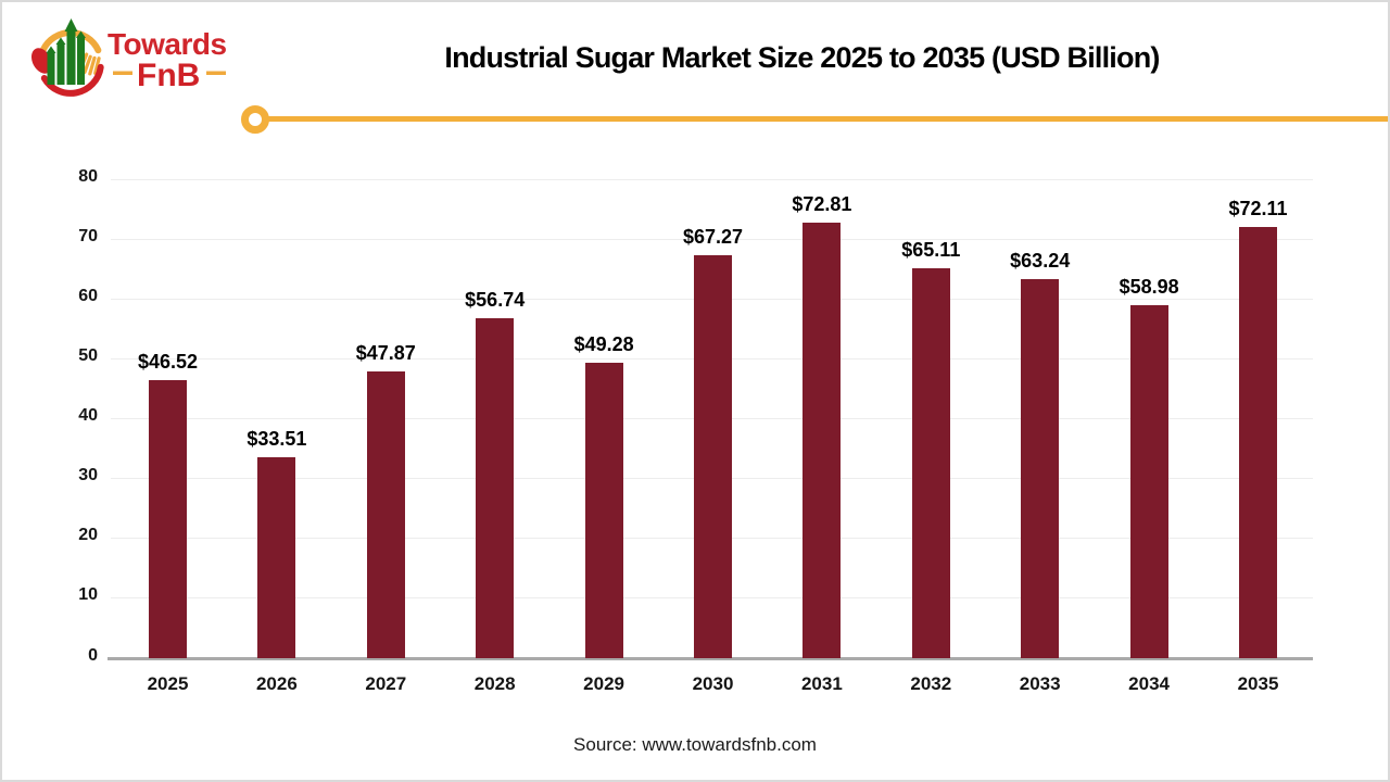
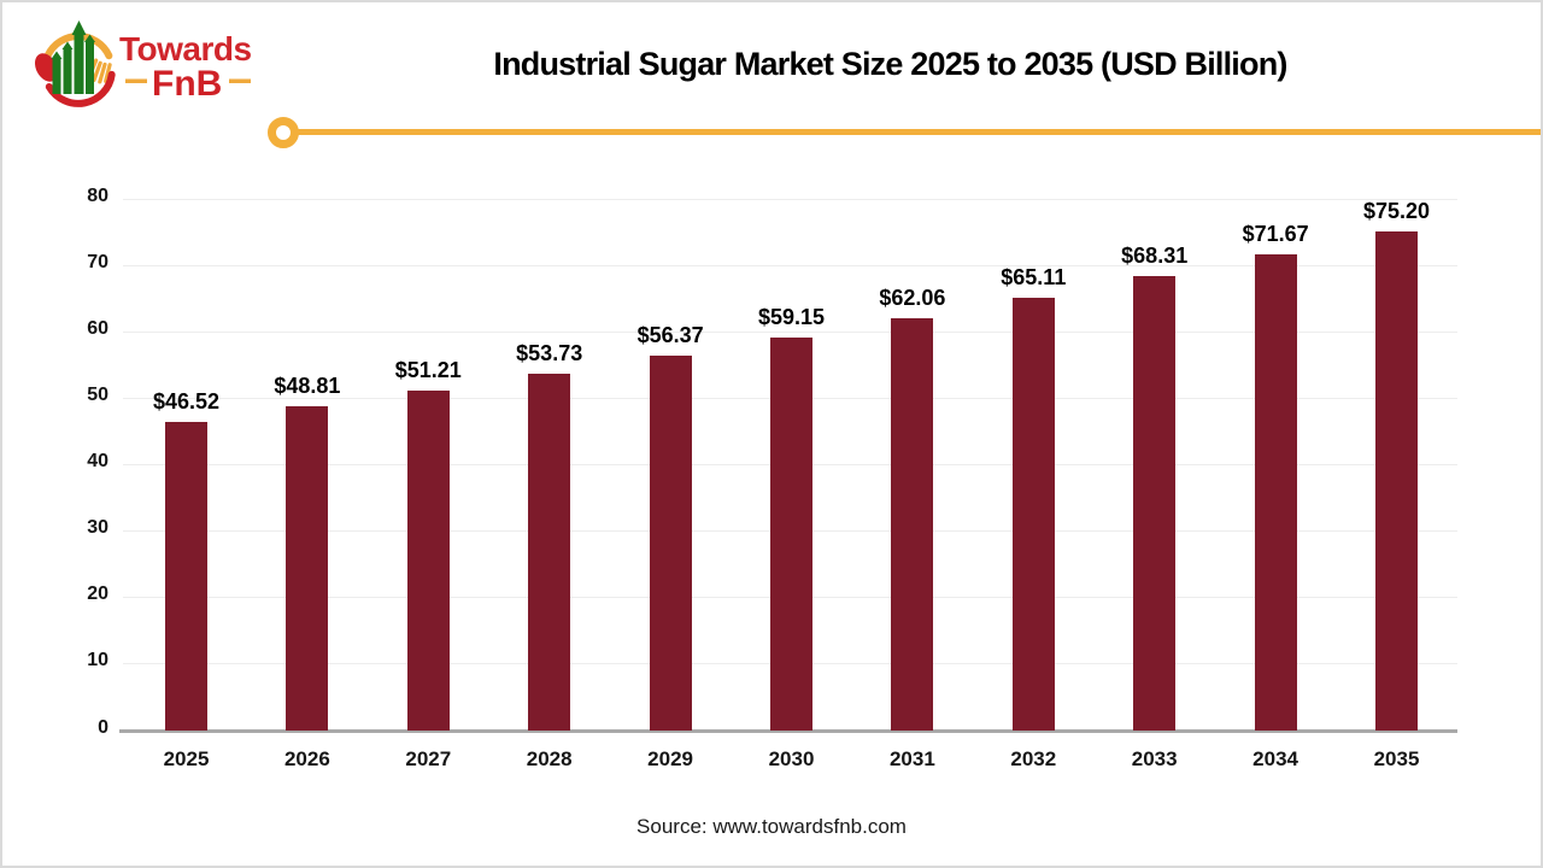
2026: $33.51 -> $48.81
2027: $47.87 -> $51.21
2028: $56.74 -> $53.73
2029: $49.28 -> $56.37
2030: $67.27 -> $59.15
2031: $72.81 -> $62.06
2033: $63.24 -> $68.31
2034: $58.98 -> $71.67
2035: $72.11 -> $75.20
